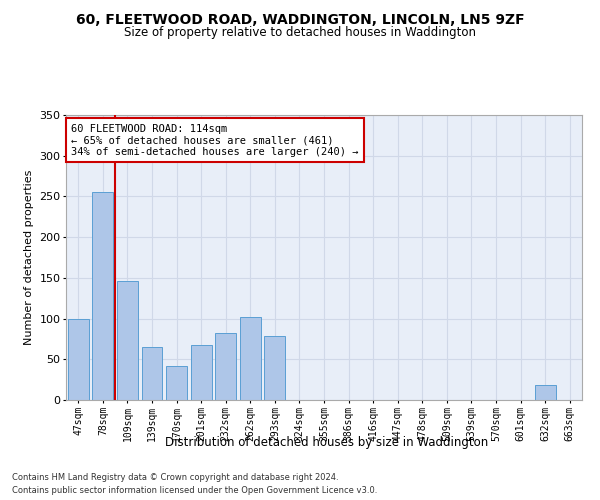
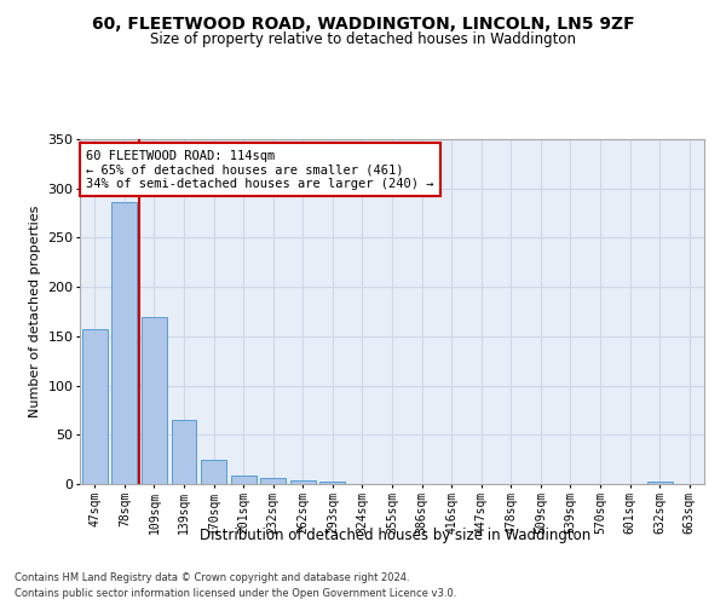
47sqm: 100 -> 157
78sqm: 256 -> 286
109sqm: 146 -> 170
170sqm: 42 -> 25
201sqm: 68 -> 9
232sqm: 82 -> 6
262sqm: 102 -> 4
293sqm: 78 -> 3
632sqm: 18 -> 3
